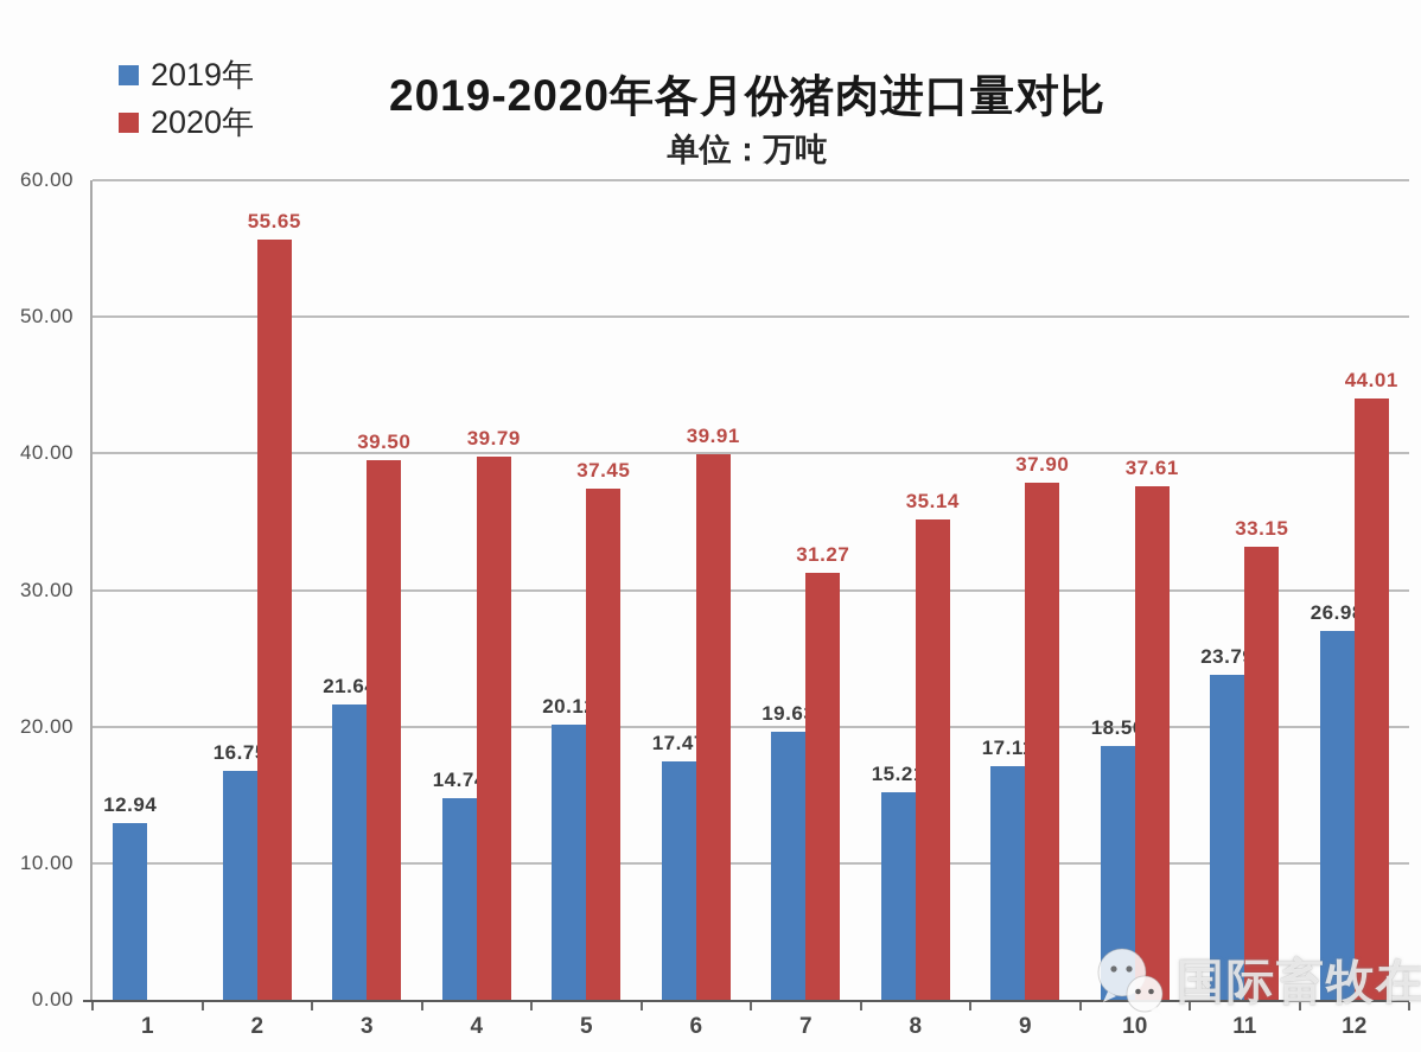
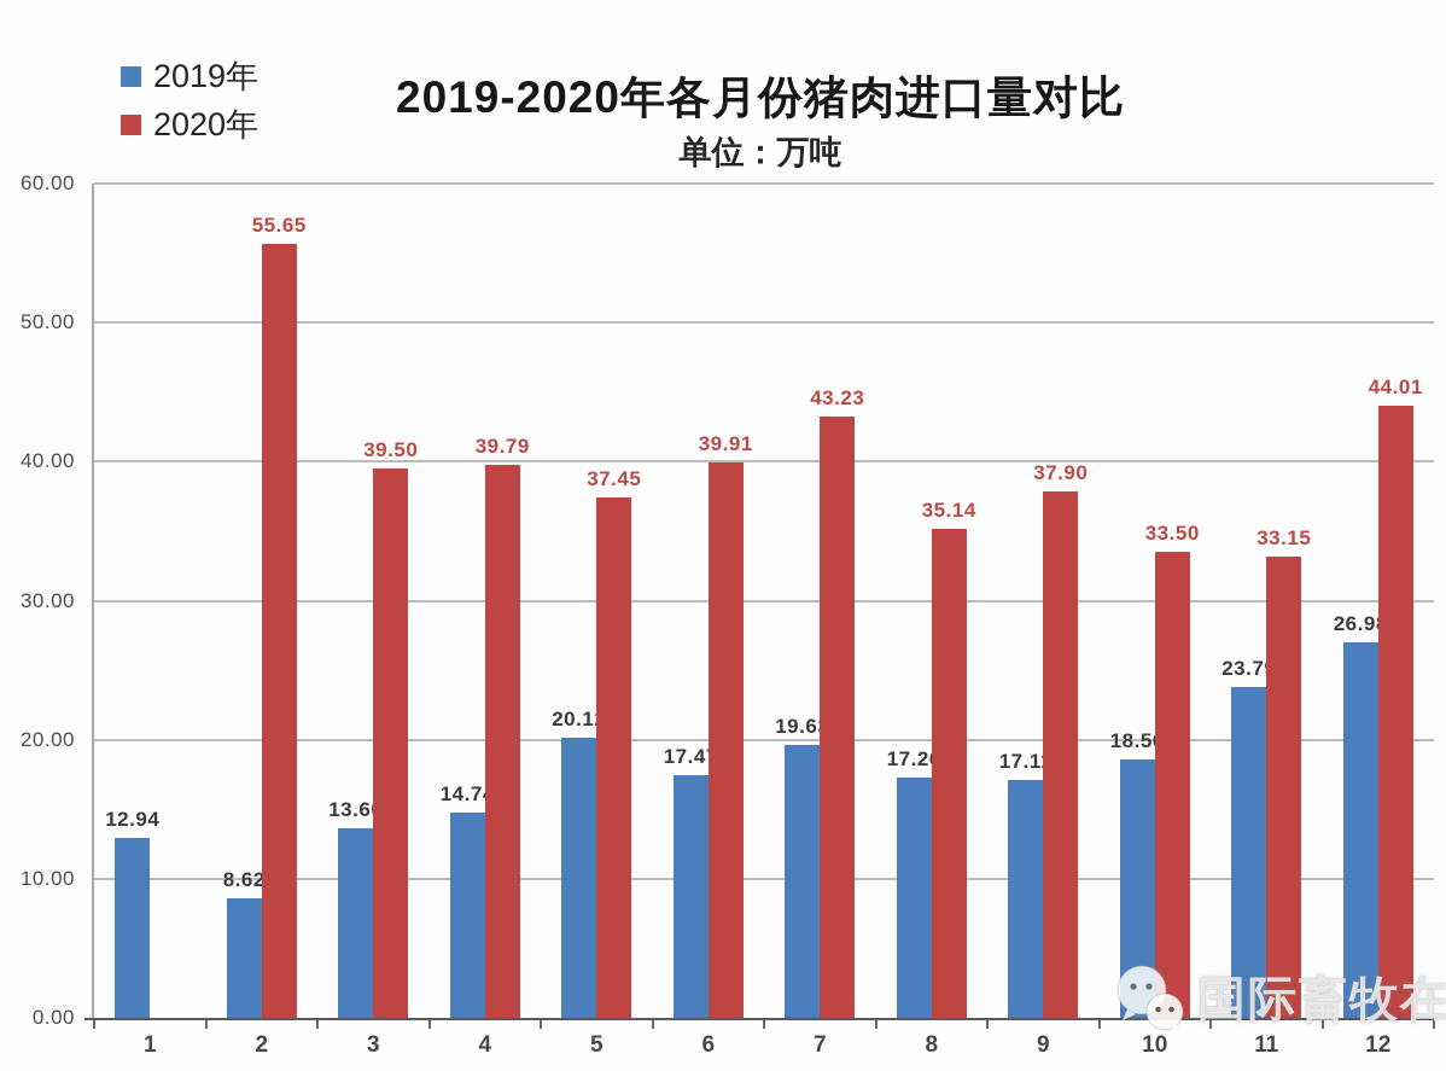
2019年/2: 16.75 -> 8.62
2019年/3: 21.64 -> 13.60
2020年/7: 31.27 -> 43.23
2019年/8: 15.21 -> 17.26
2020年/10: 37.61 -> 33.50
